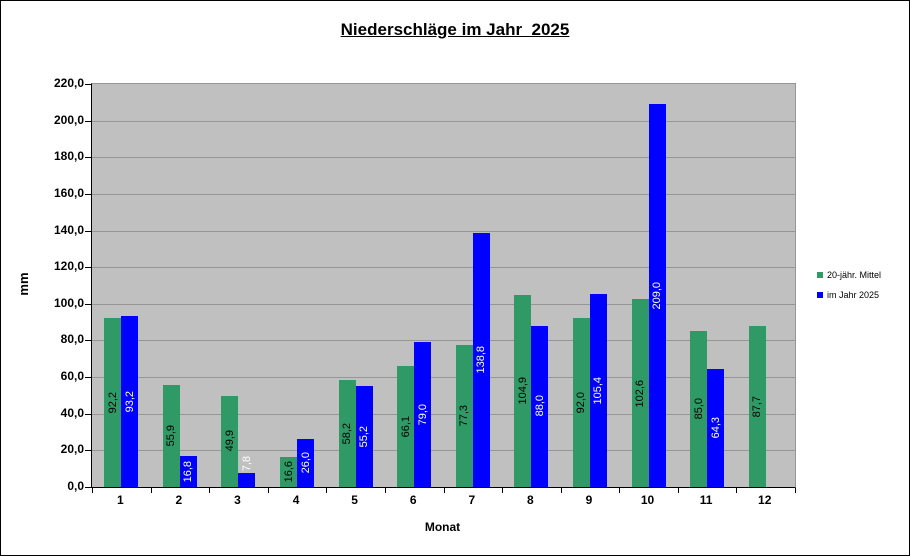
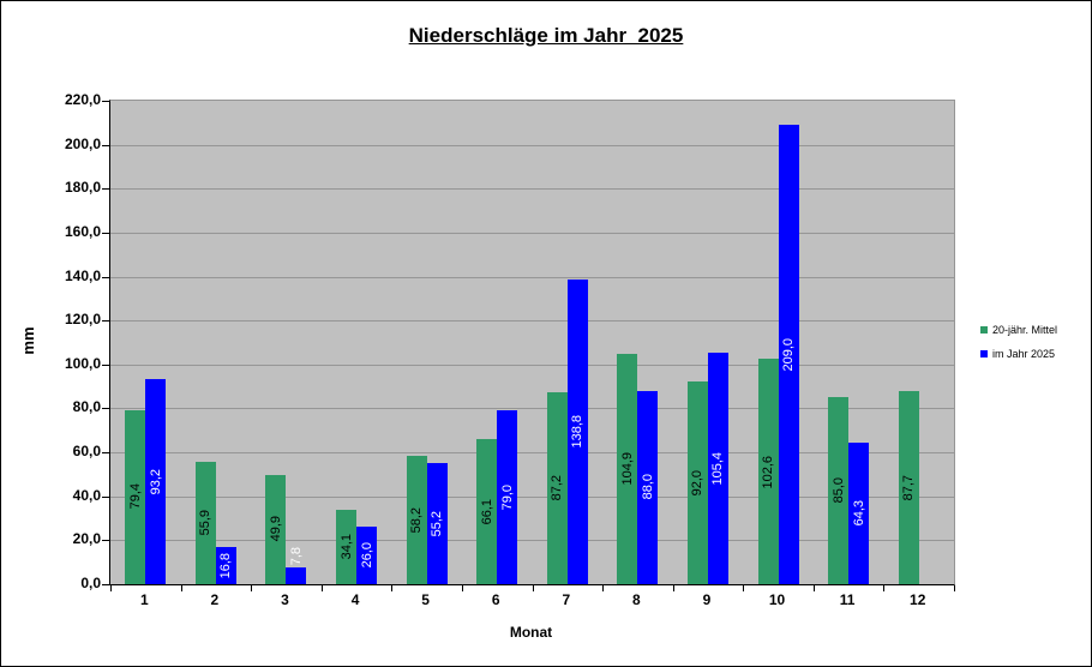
20-jähr. Mittel/1: 92,2 -> 79,4
20-jähr. Mittel/4: 16,6 -> 34,1
20-jähr. Mittel/7: 77,3 -> 87,2
